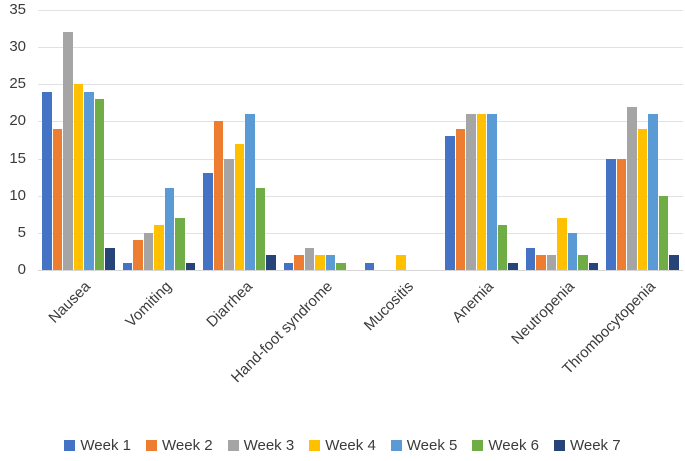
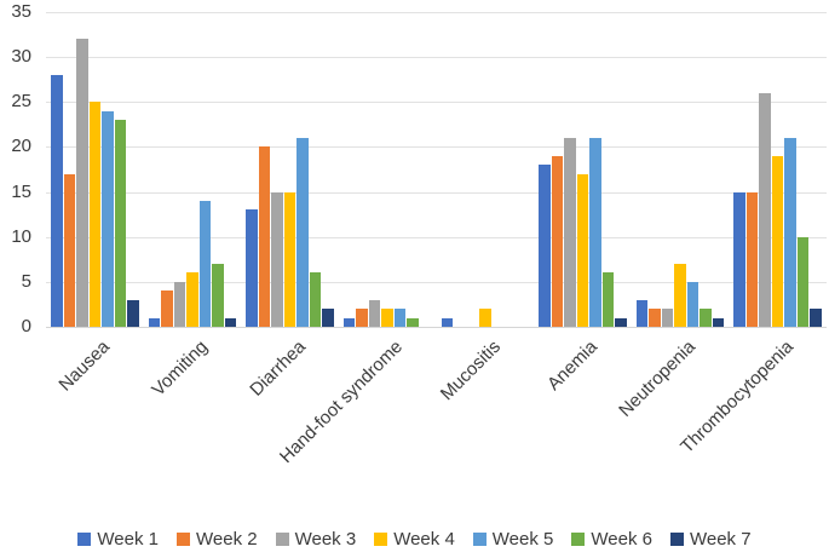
Week 1/Nausea: 24 -> 28
Week 2/Nausea: 19 -> 17
Week 5/Vomiting: 11 -> 14
Week 4/Diarrhea: 17 -> 15
Week 6/Diarrhea: 11 -> 6
Week 4/Anemia: 21 -> 17
Week 3/Thrombocytopenia: 22 -> 26
